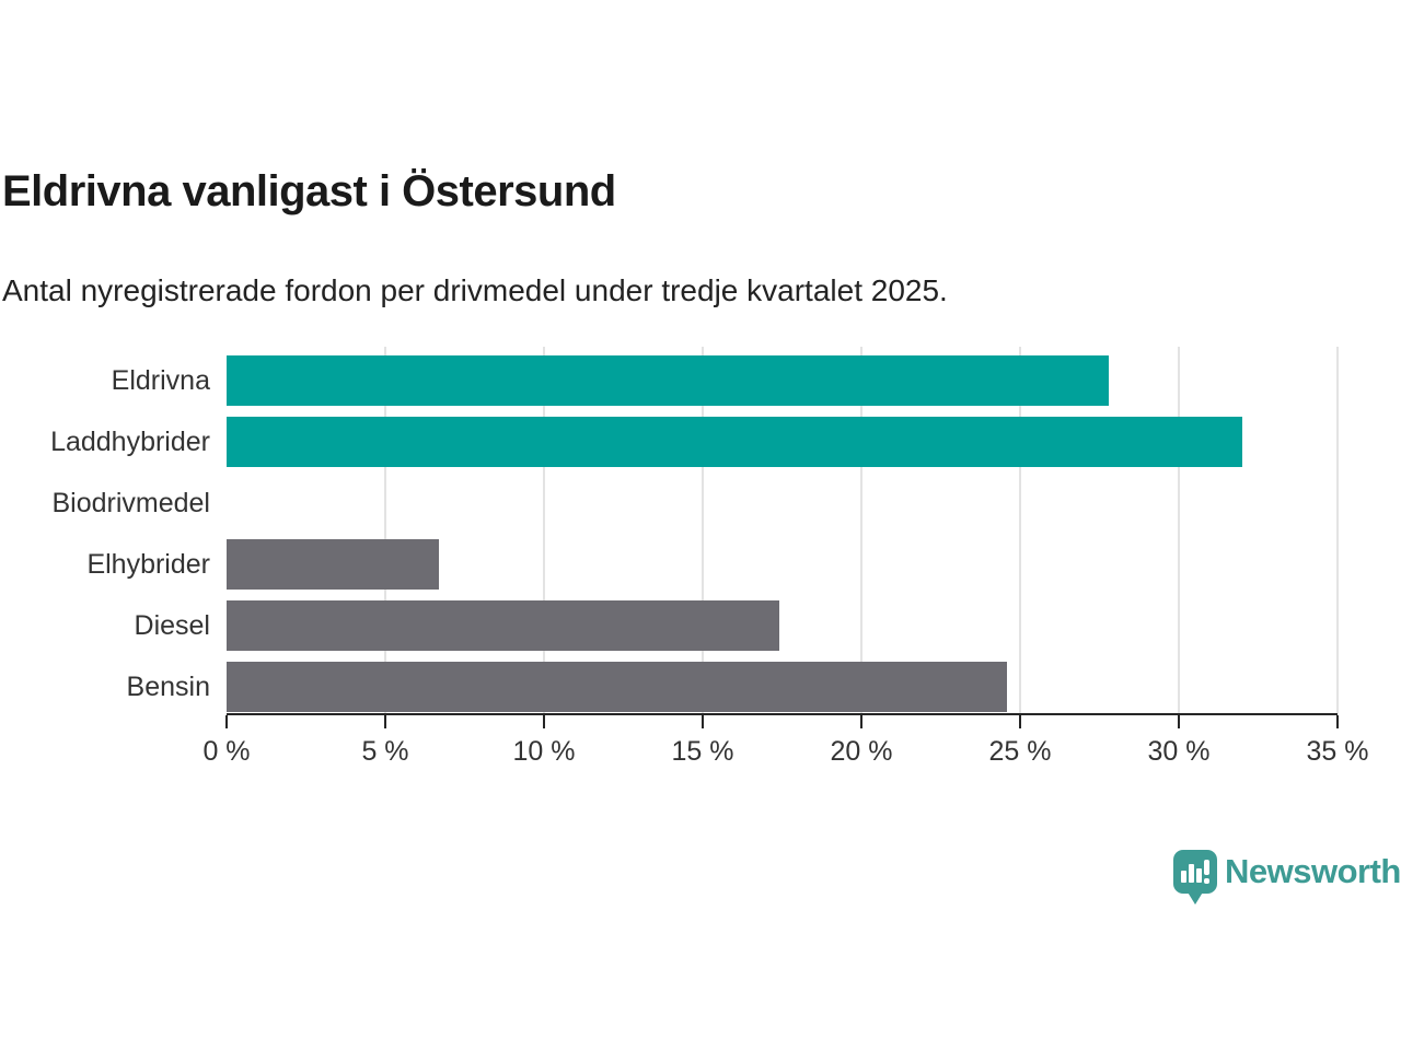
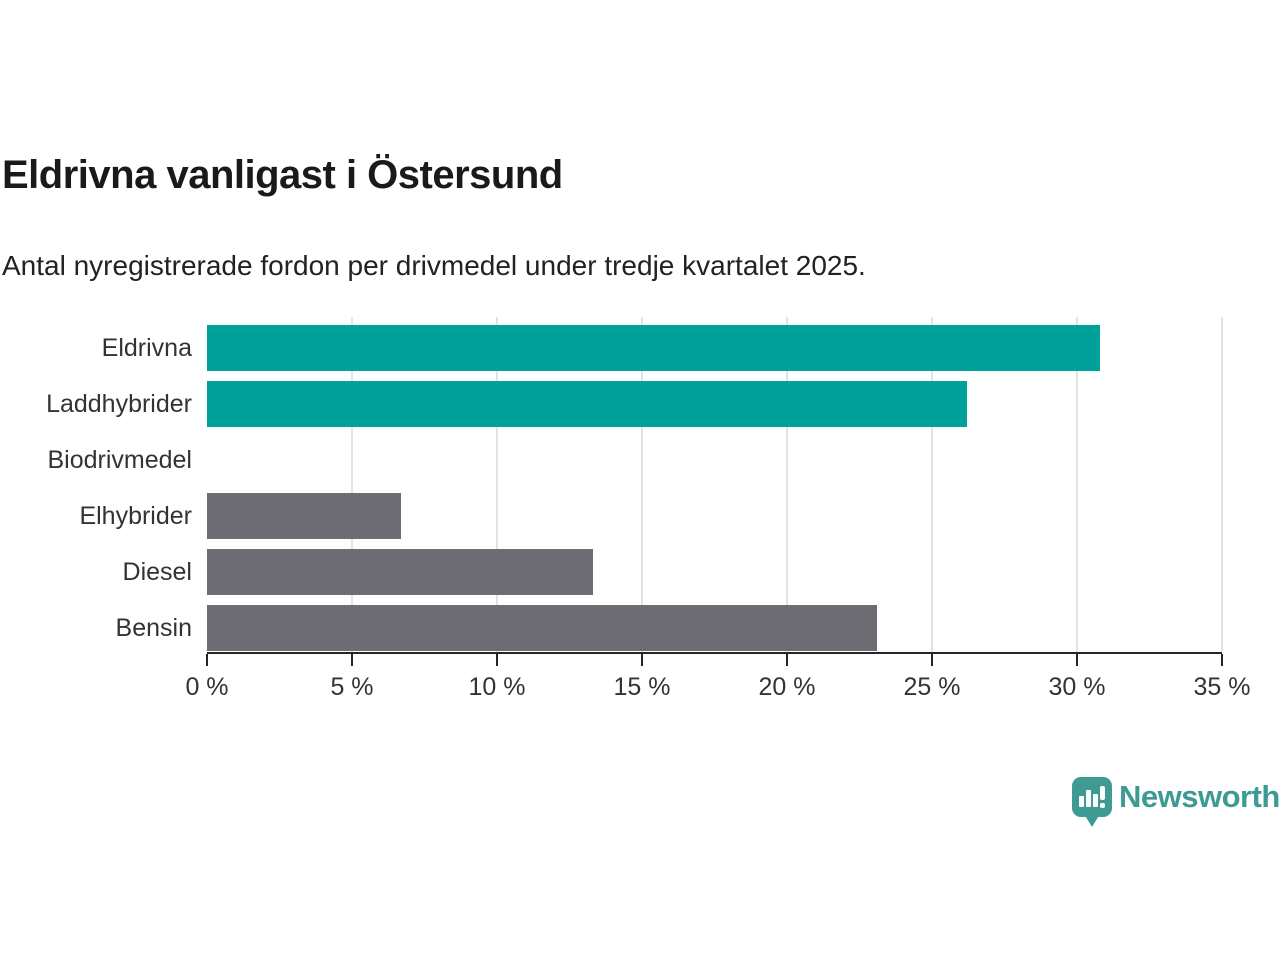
Eldrivna: 27.8% -> 30.8%
Laddhybrider: 32.0% -> 26.2%
Diesel: 17.4% -> 13.3%
Bensin: 24.6% -> 23.1%
